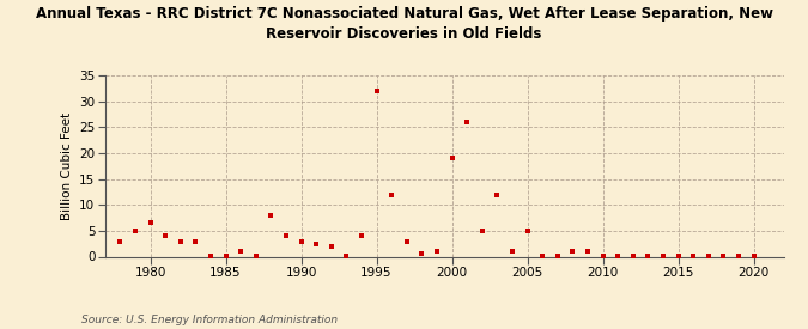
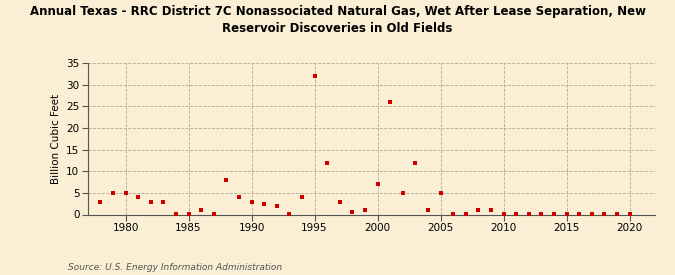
1980: 6.5 -> 5.0
2000: 19.0 -> 7.0
